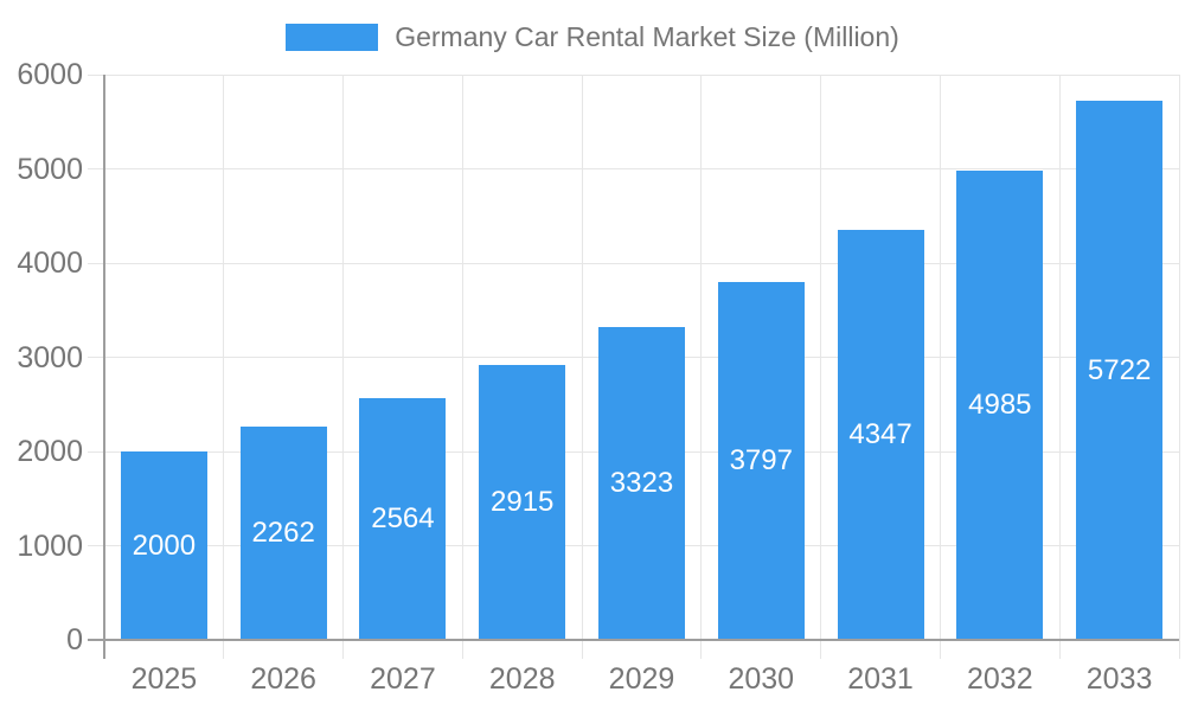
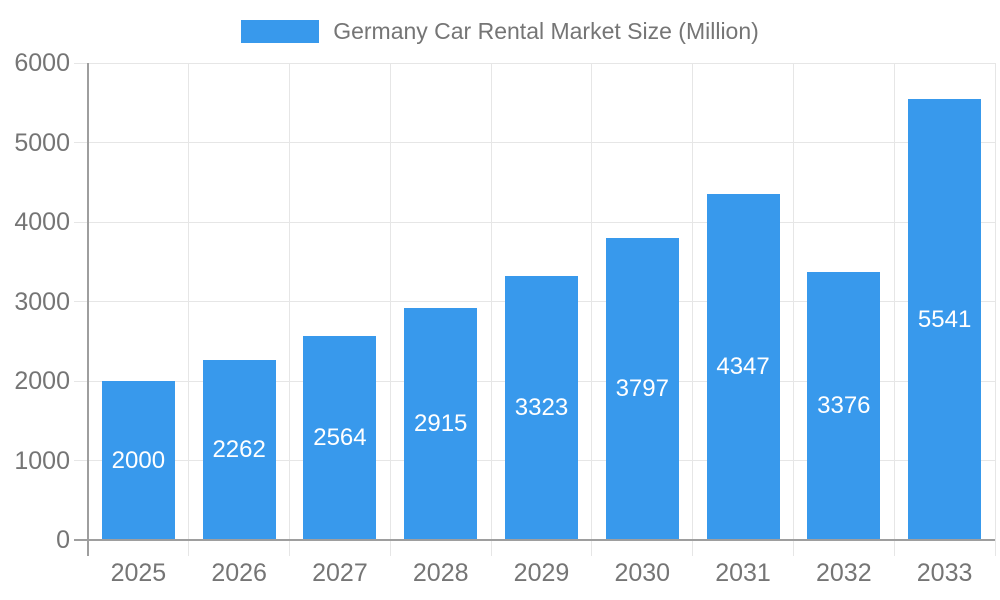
2032: 4985 -> 3376
2033: 5722 -> 5541
